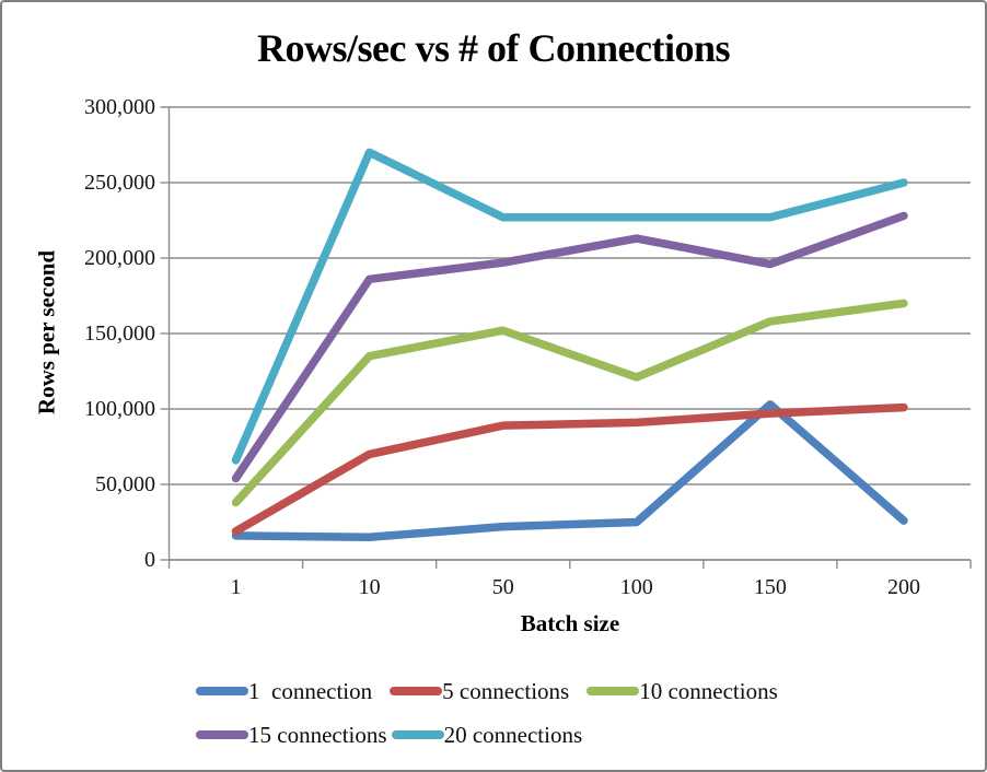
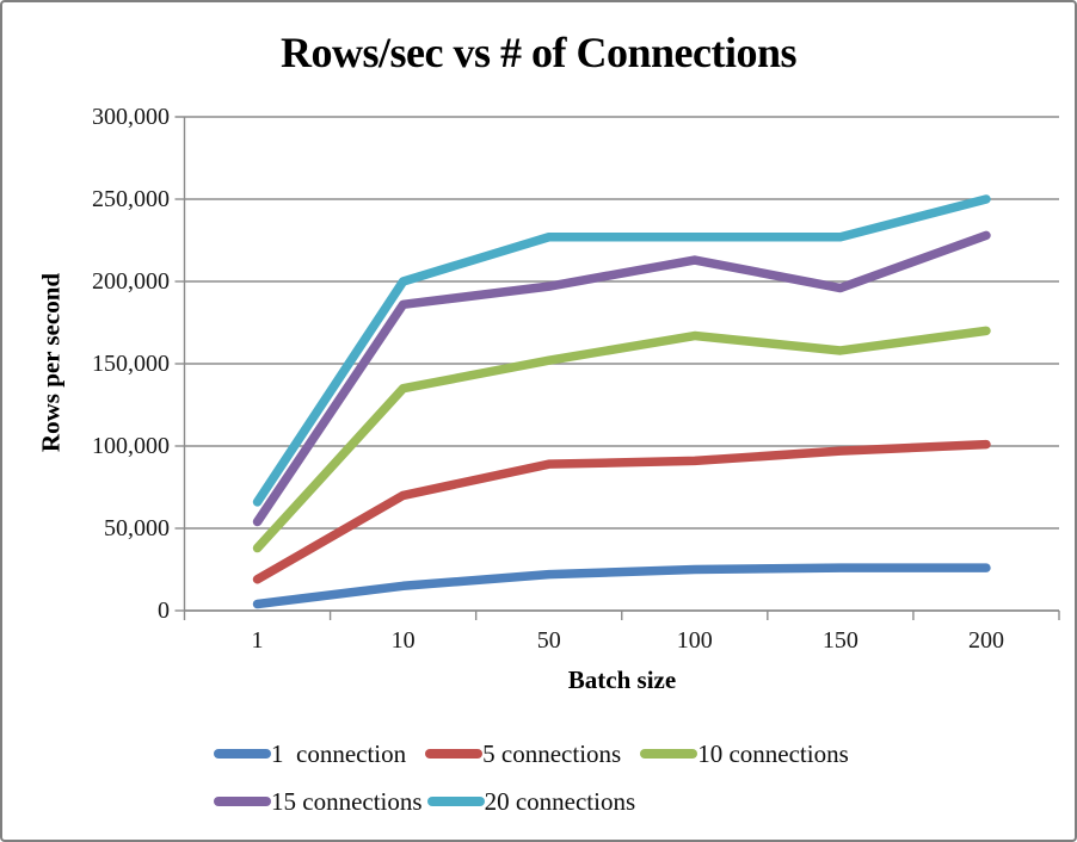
1 connection/1: 16000 -> 4000
20 connections/10: 270000 -> 200000
10 connections/100: 121000 -> 167000
1 connection/150: 103000 -> 26000
